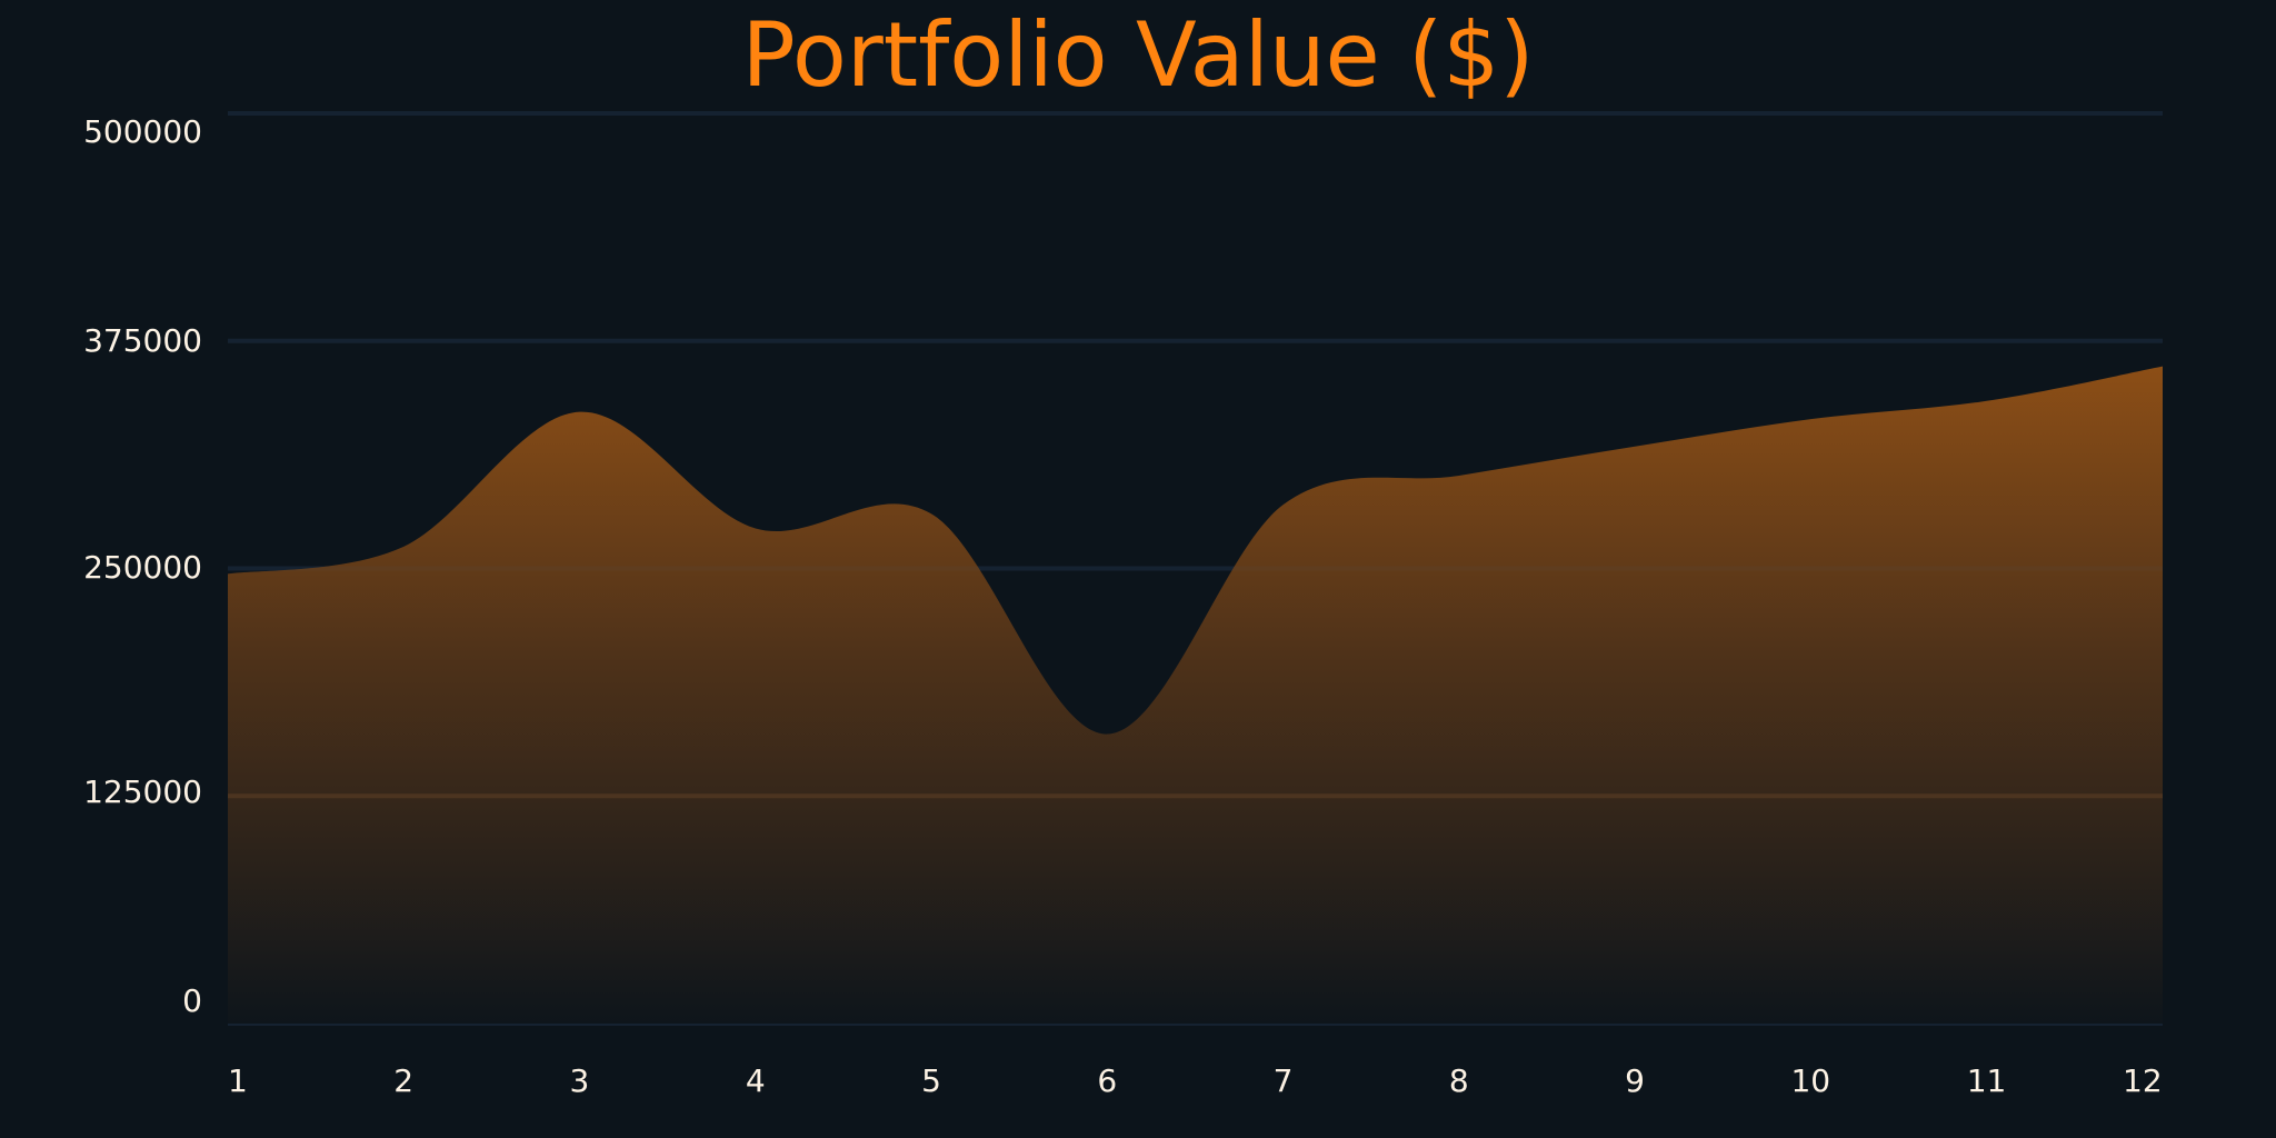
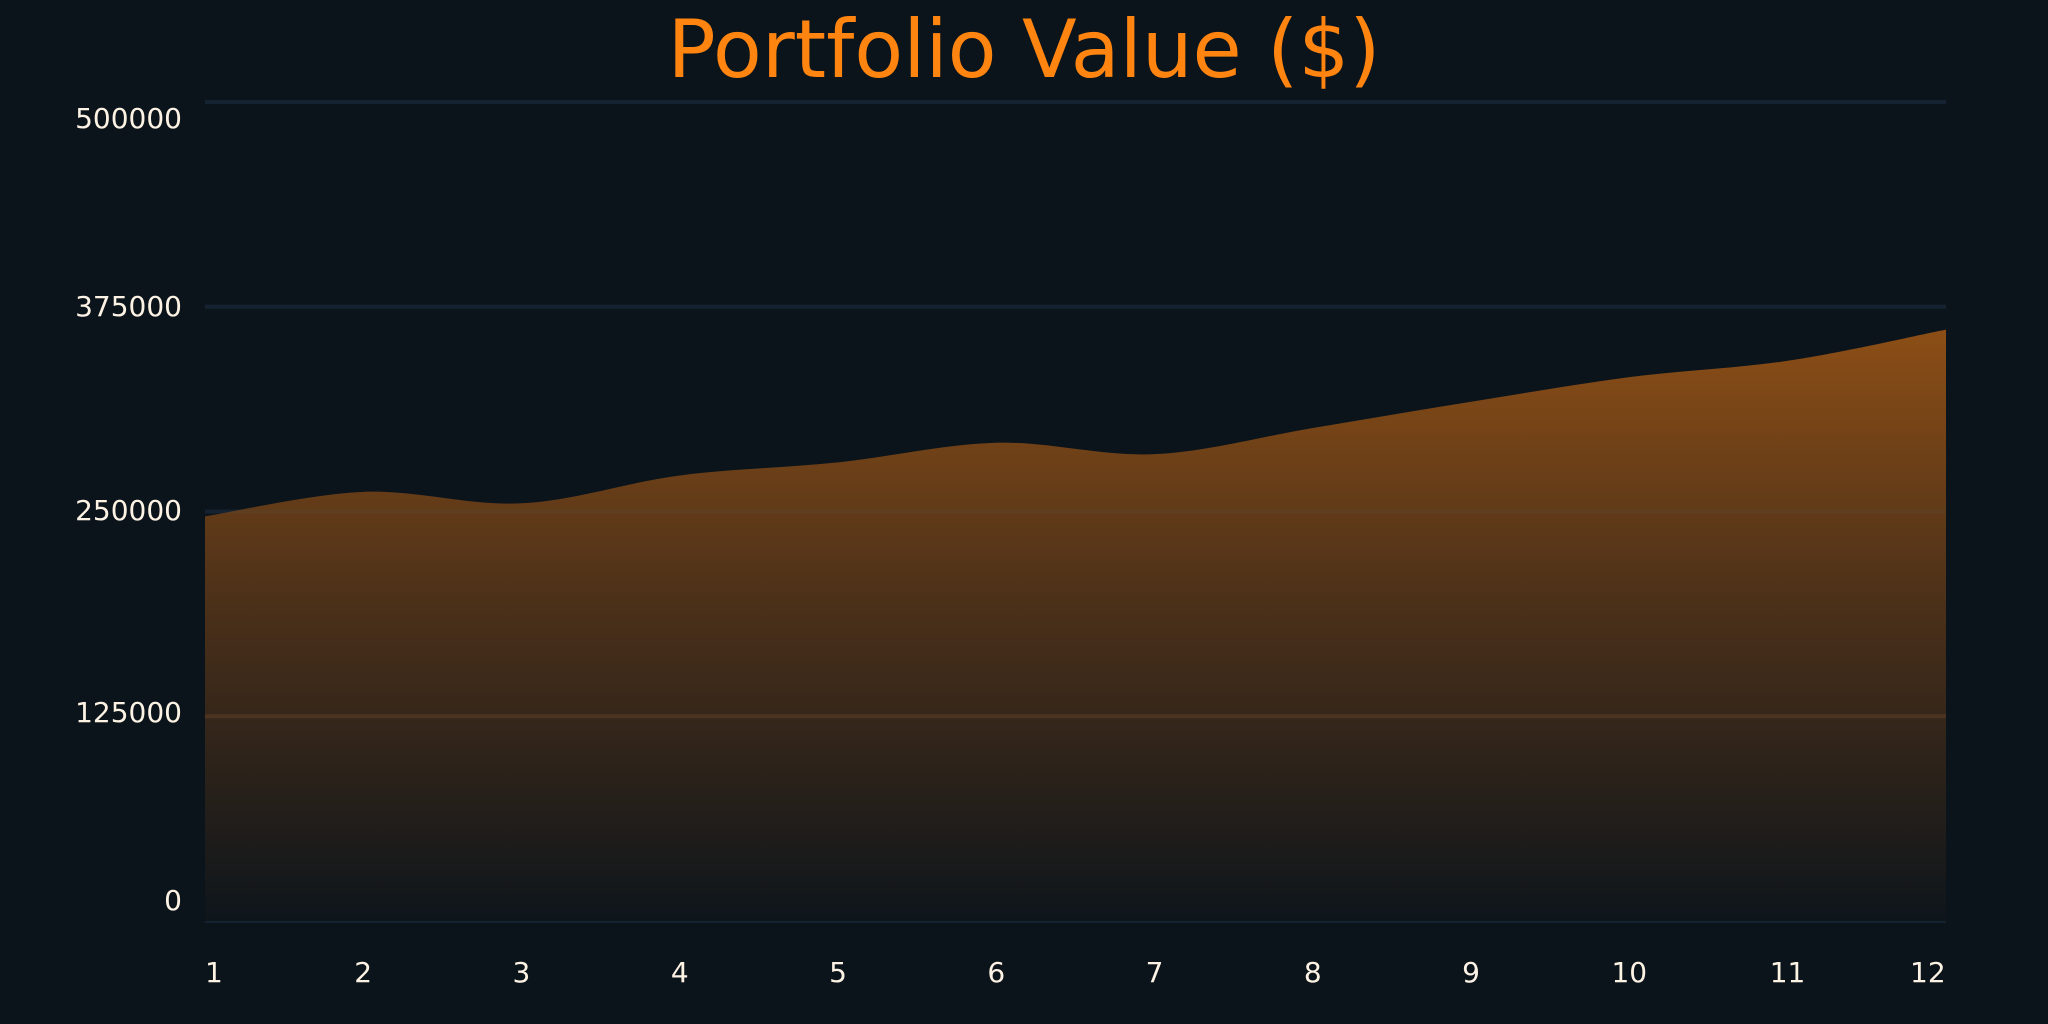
3: 336000 -> 255000
6: 159000 -> 292000
